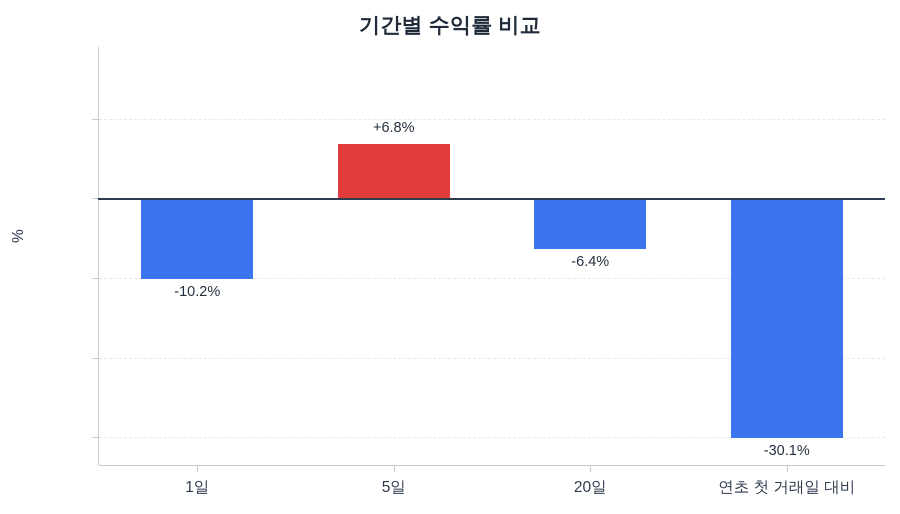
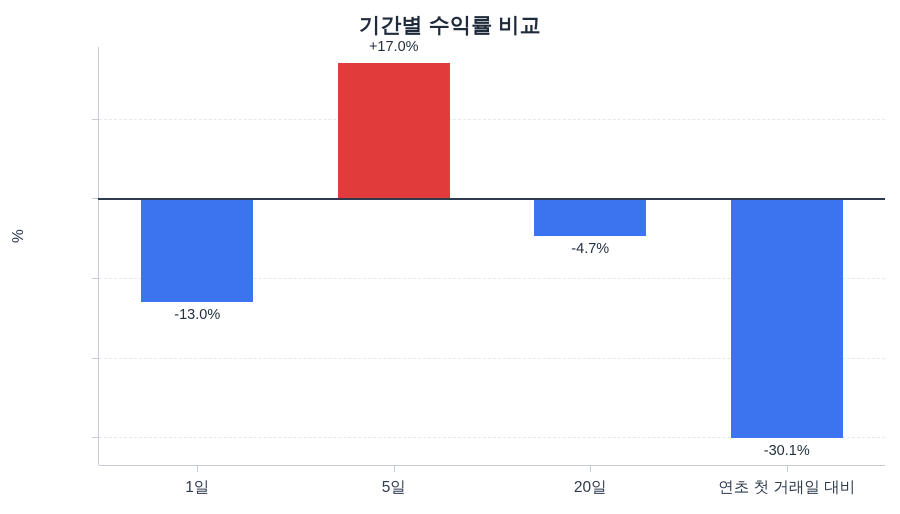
1일: -10.2% -> -13.0%
5일: +6.8% -> +17.0%
20일: -6.4% -> -4.7%
